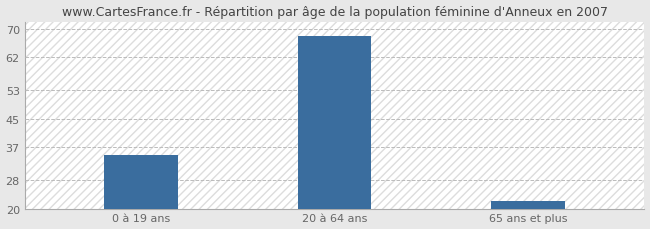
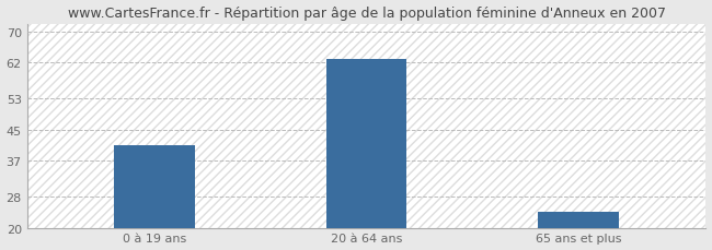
0 à 19 ans: 35 -> 41
20 à 64 ans: 68 -> 63
65 ans et plus: 22 -> 24
